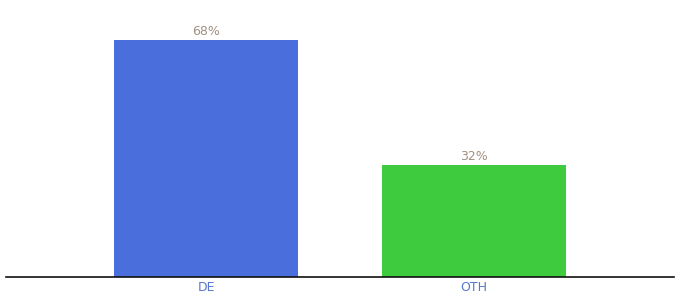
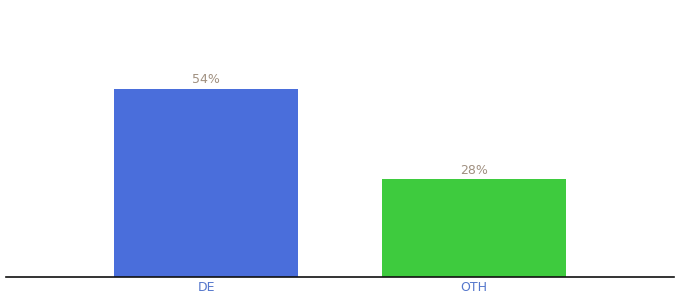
DE: 68% -> 54%
OTH: 32% -> 28%
